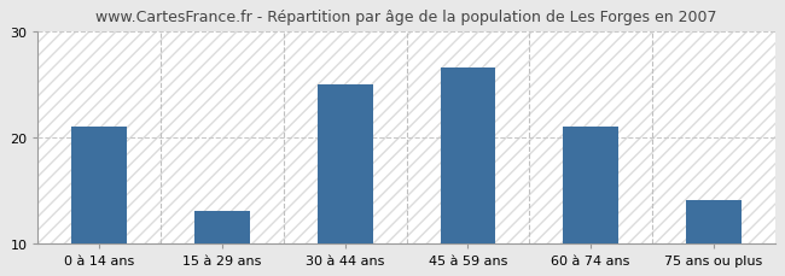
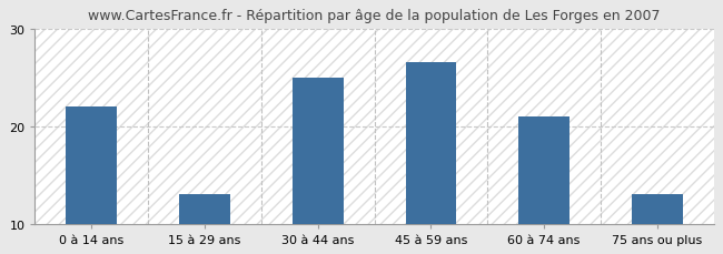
0 à 14 ans: 21.0 -> 22.0
75 ans ou plus: 14.0 -> 13.0
